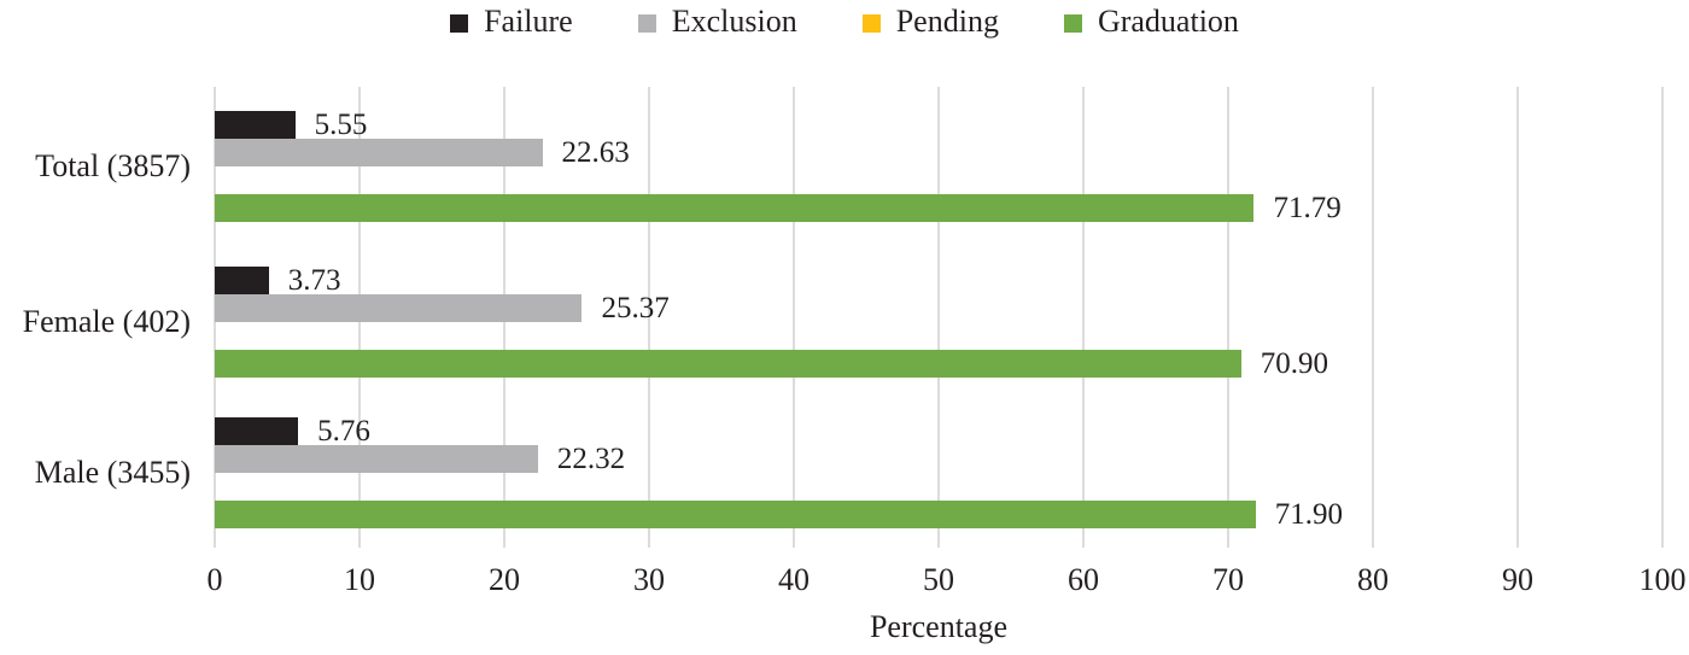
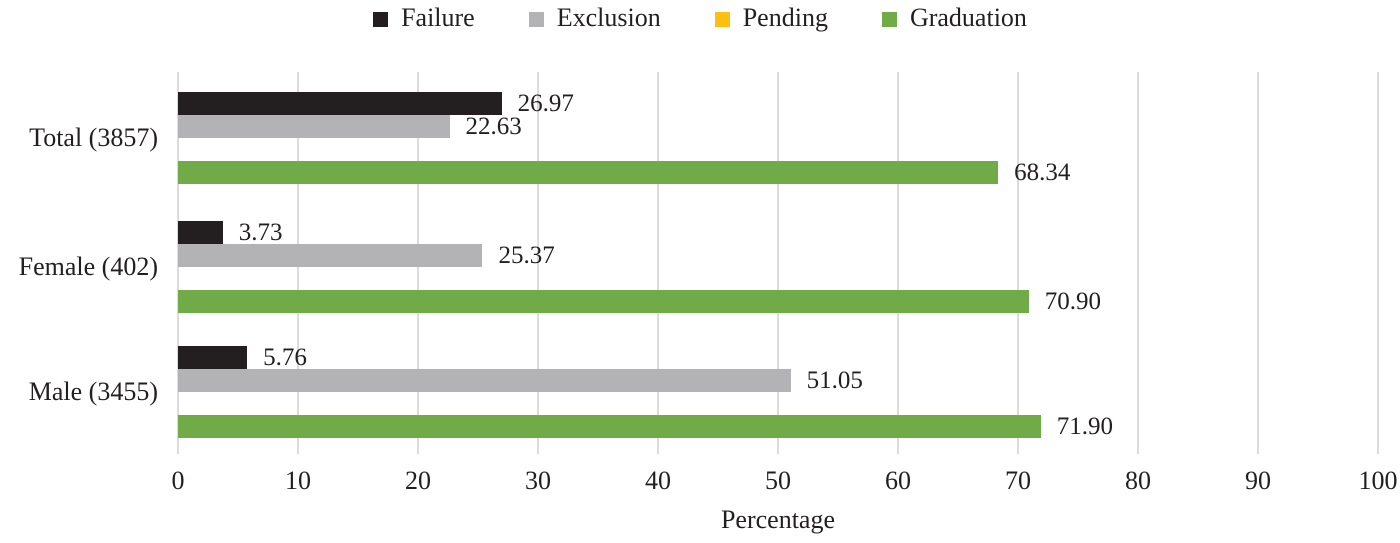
Failure/Total (3857): 5.55 -> 26.97
Graduation/Total (3857): 71.79 -> 68.34
Exclusion/Male (3455): 22.32 -> 51.05
